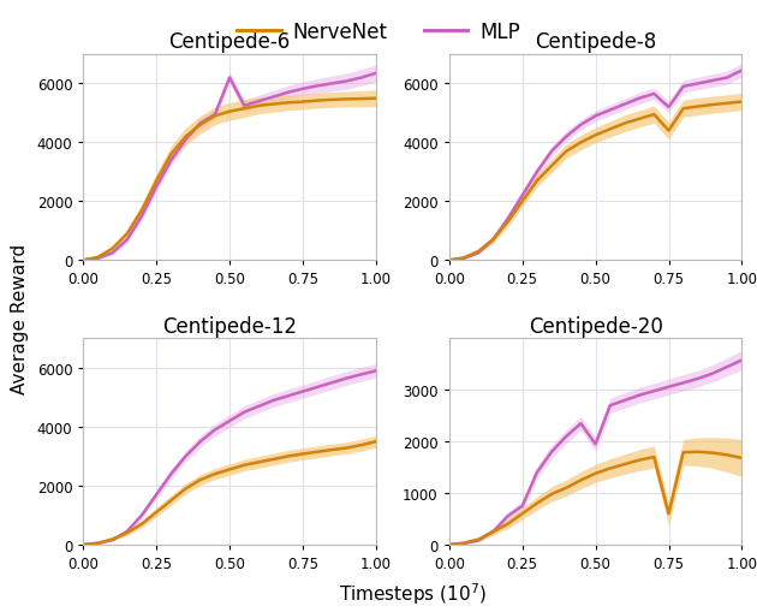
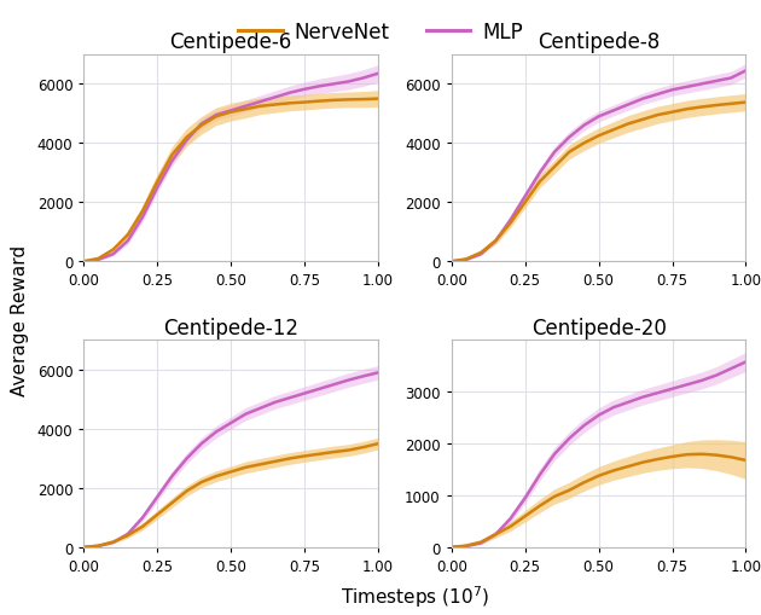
Centipede-6/MLP/0.50: 6200 -> 5100
Centipede-8/NerveNet/0.75: 4400 -> 5050
Centipede-8/MLP/0.75: 5200 -> 5800
Centipede-20/MLP/0.25: 750 -> 950
Centipede-20/MLP/0.50: 1950 -> 2550
Centipede-20/NerveNet/0.75: 600 -> 1750
